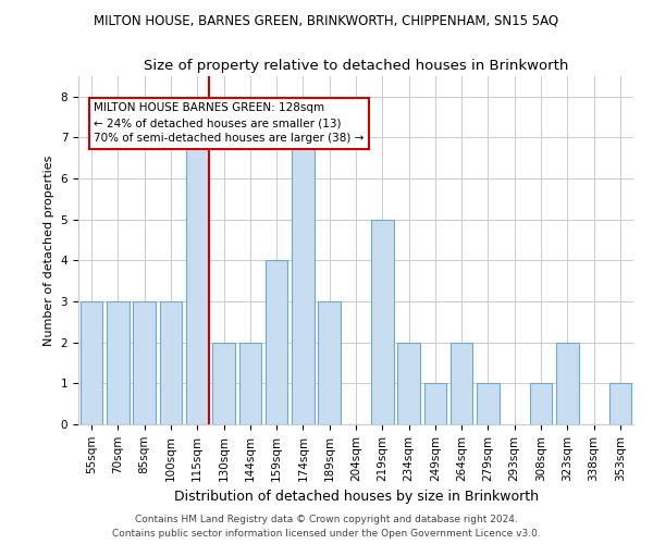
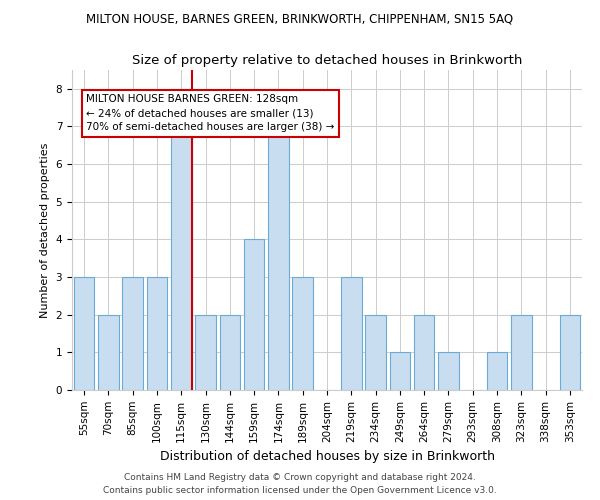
70sqm: 3 -> 2
219sqm: 5 -> 3
353sqm: 1 -> 2
